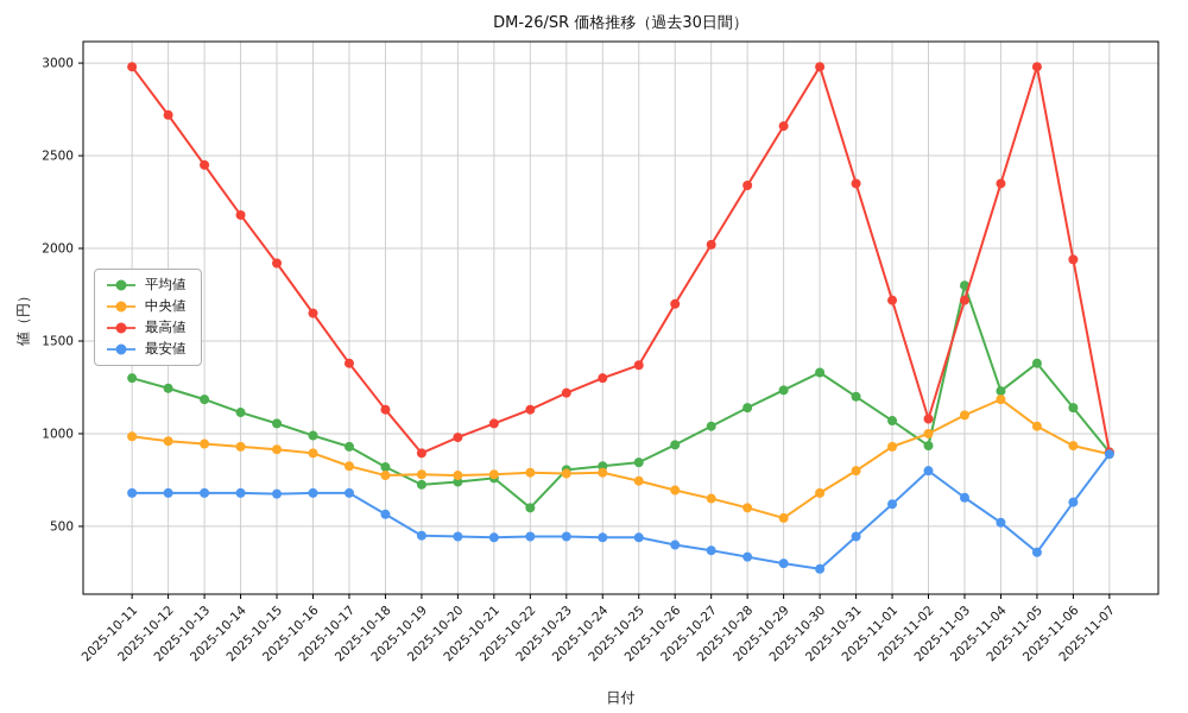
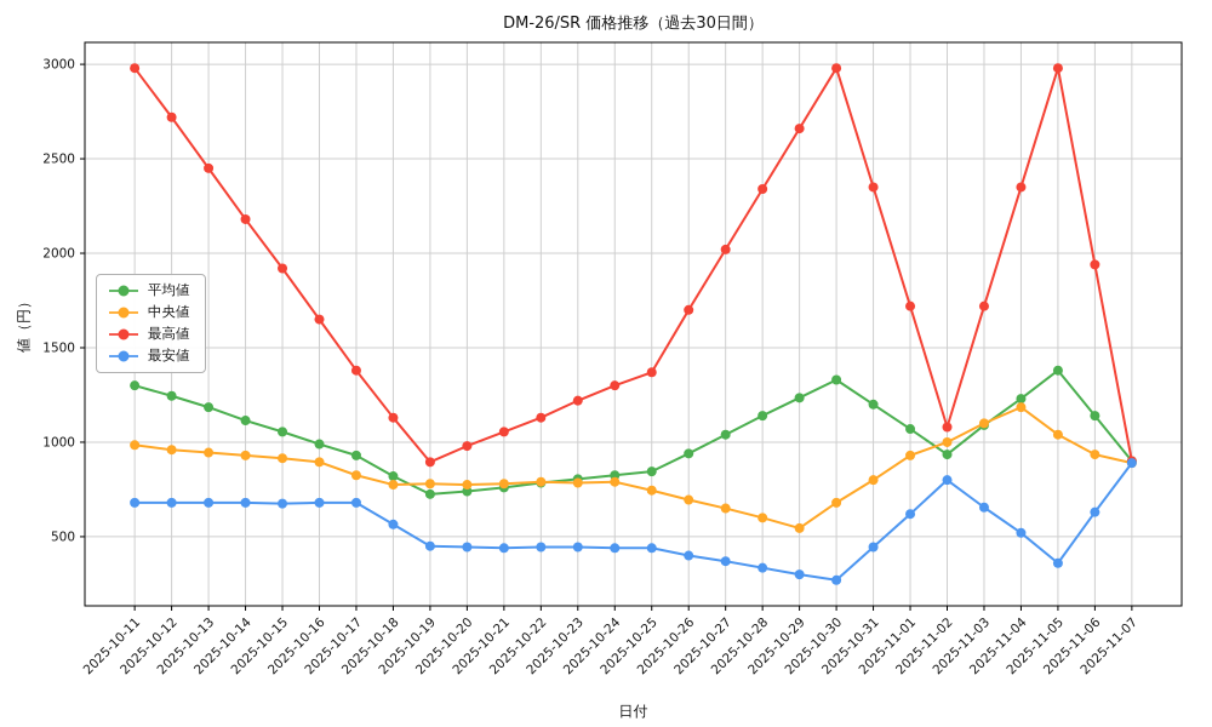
平均値/2025-10-22: 600 -> 780
平均値/2025-11-03: 1800 -> 1090
